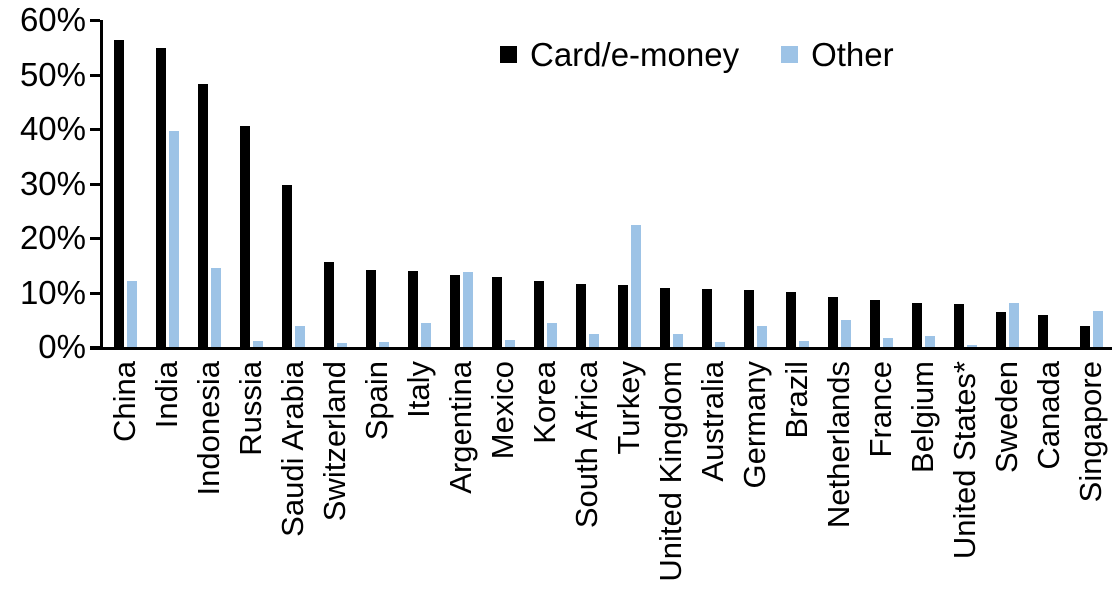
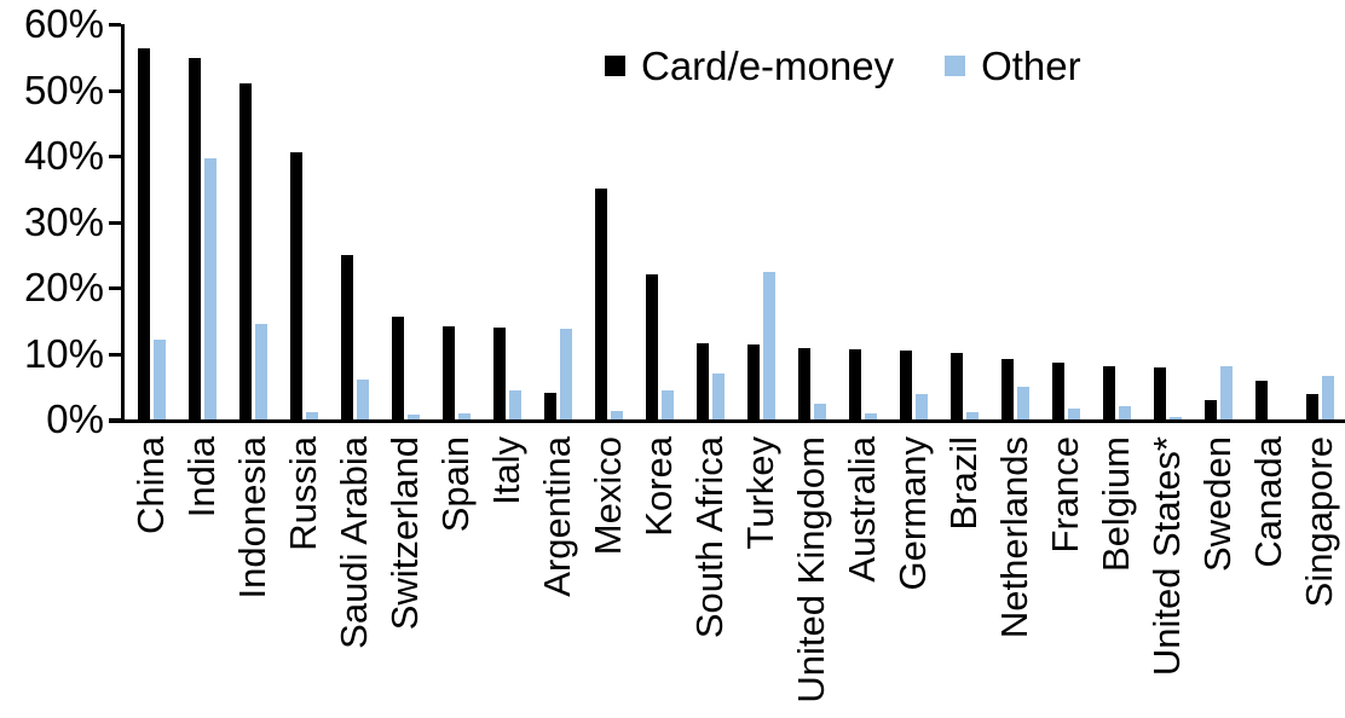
Card/e-money/Indonesia: 48% -> 51%
Card/e-money/Saudi Arabia: 30% -> 25%
Other/Saudi Arabia: 4% -> 6%
Card/e-money/Argentina: 13% -> 4%
Card/e-money/Mexico: 13% -> 35%
Card/e-money/Korea: 12% -> 22%
Other/South Africa: 2% -> 7%
Card/e-money/Sweden: 6% -> 3%
